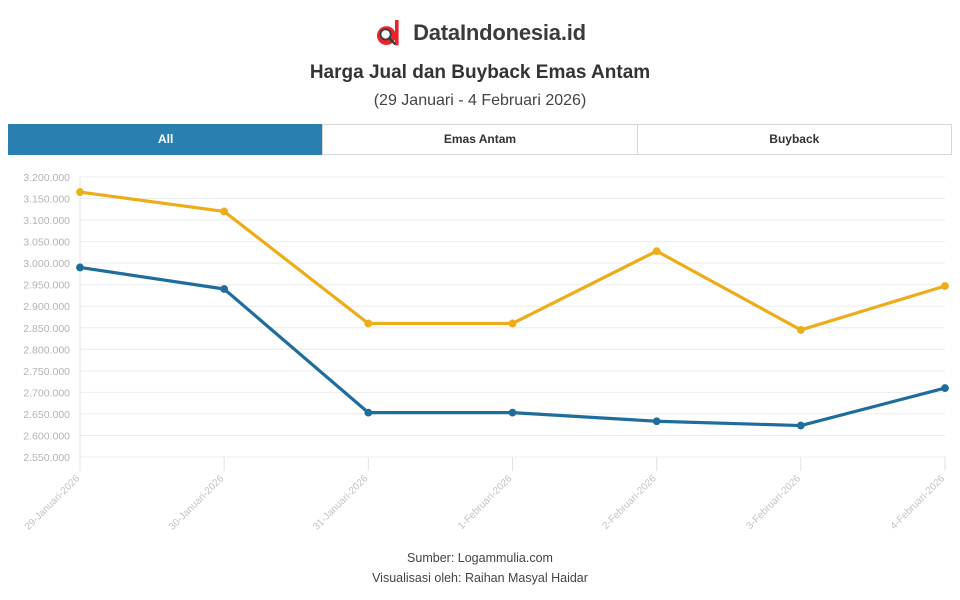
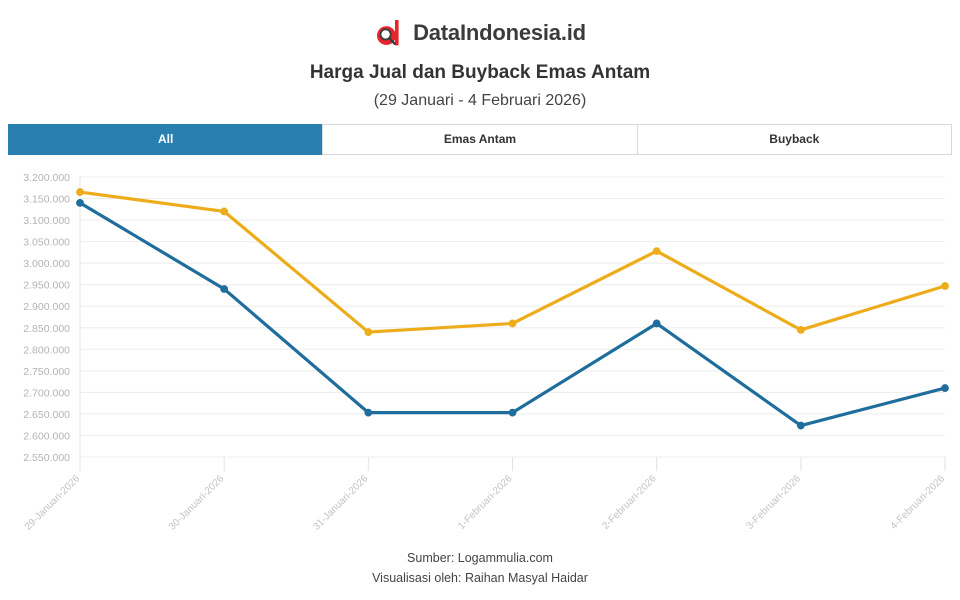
Buyback/29-Januari-2026: 2990000 -> 3140000
Emas Antam/31-Januari-2026: 2860000 -> 2840000
Buyback/2-Februari-2026: 2630000 -> 2860000
